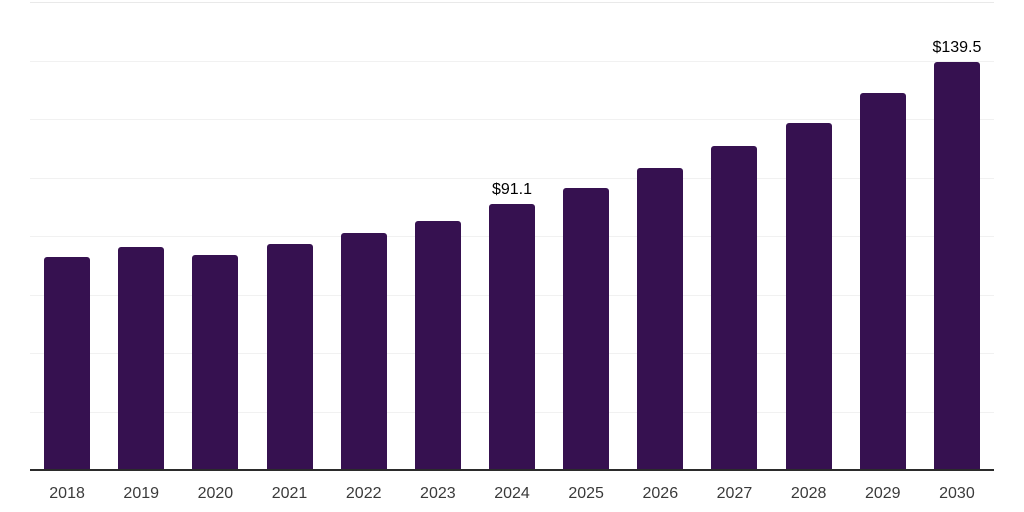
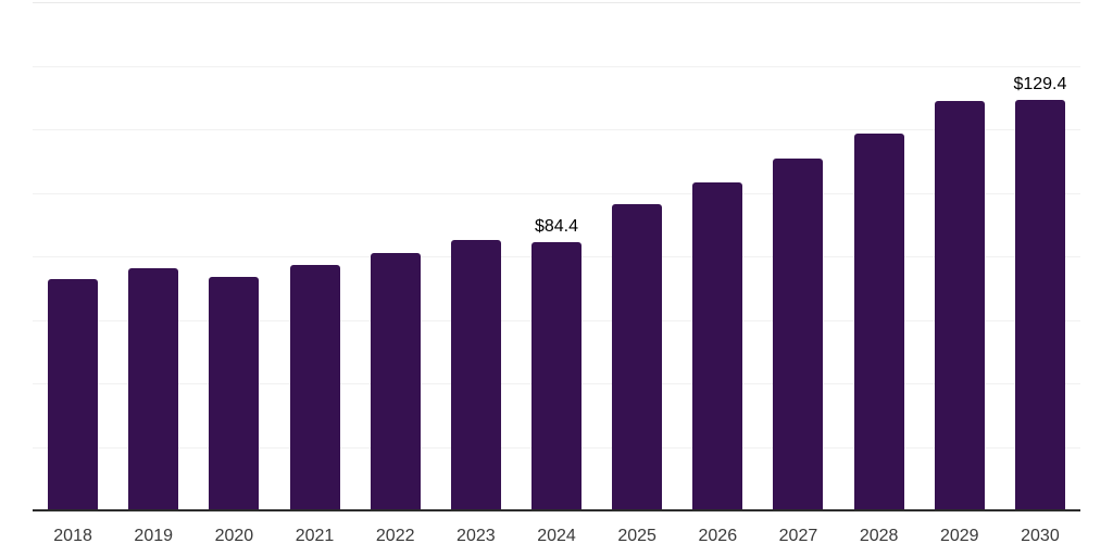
2024: $91.1 -> $84.4
2030: $139.5 -> $129.4
